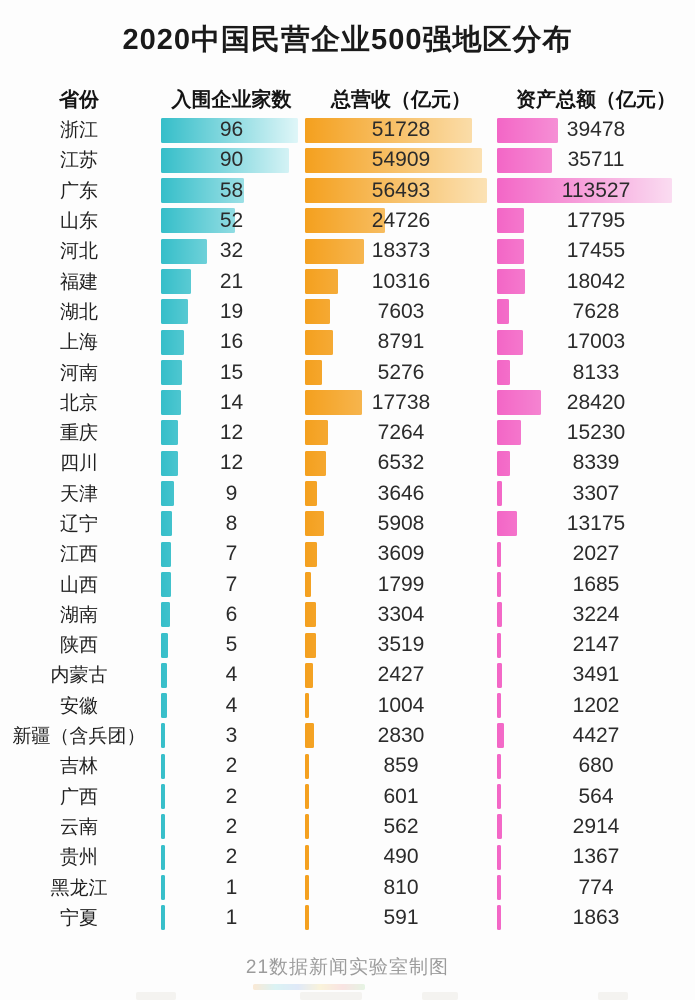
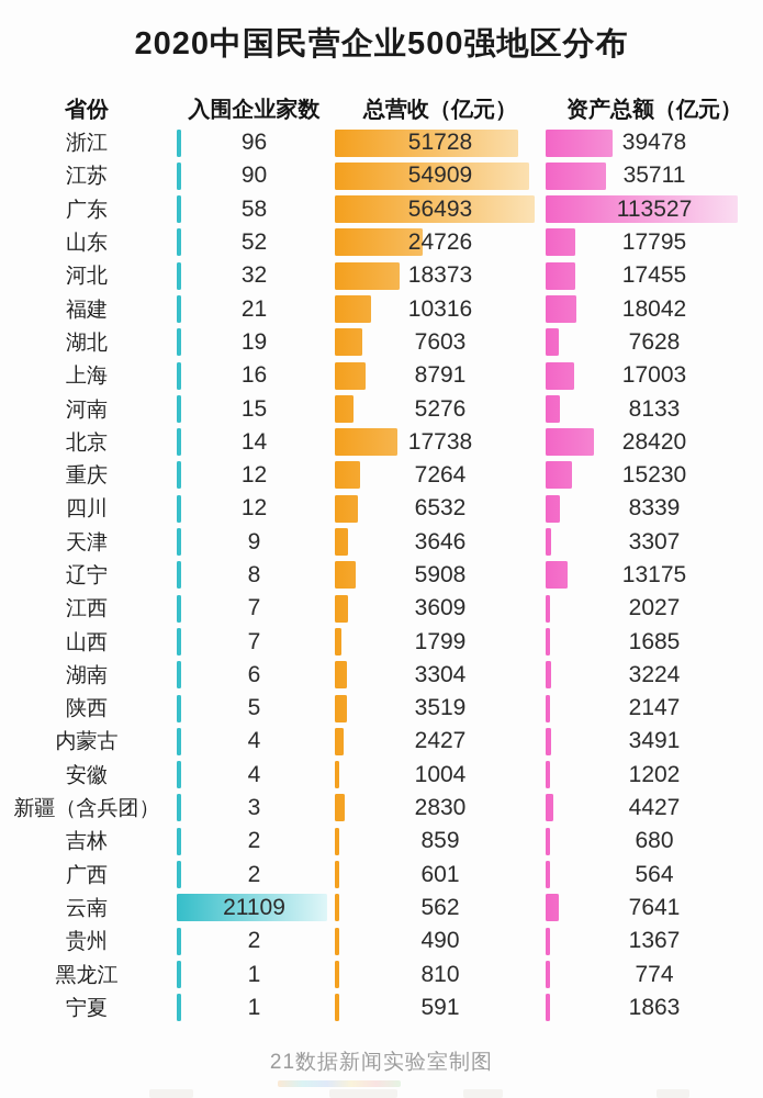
入围企业家数/云南: 2 -> 21109
资产总额（亿元）/云南: 2914 -> 7641
